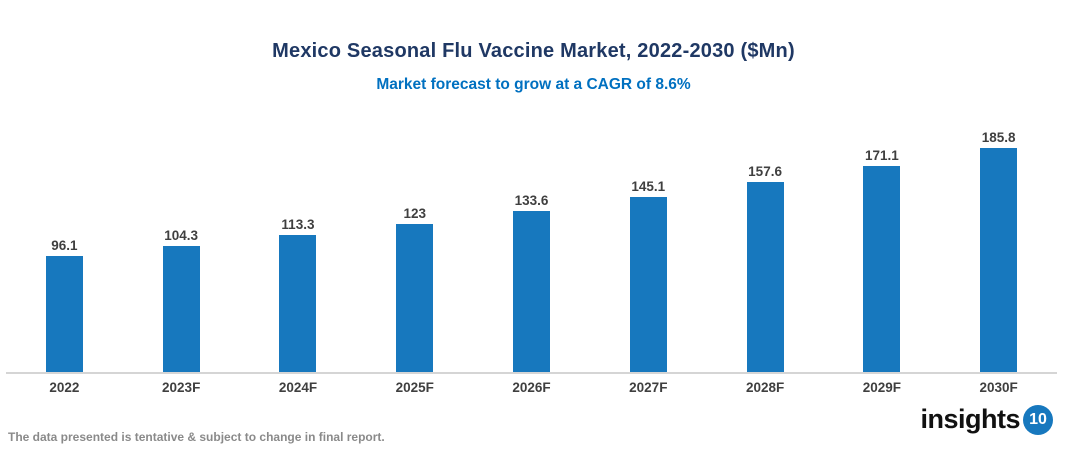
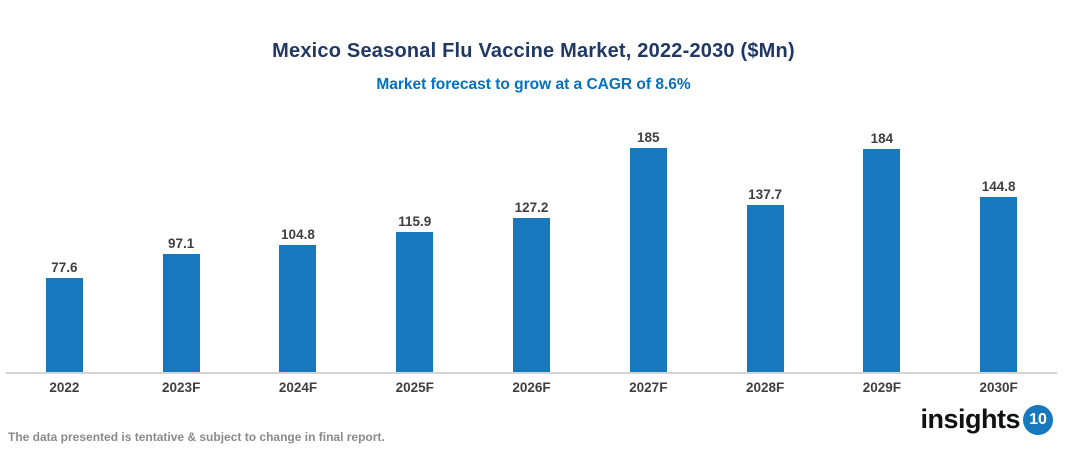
2022: 96.1 -> 77.6
2023F: 104.3 -> 97.1
2024F: 113.3 -> 104.8
2025F: 123 -> 115.9
2026F: 133.6 -> 127.2
2027F: 145.1 -> 185
2028F: 157.6 -> 137.7
2029F: 171.1 -> 184
2030F: 185.8 -> 144.8
